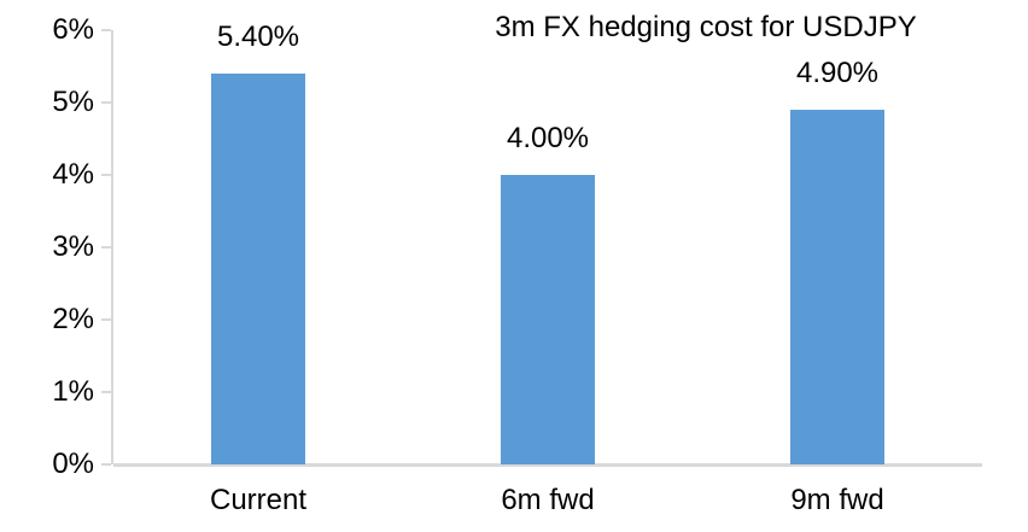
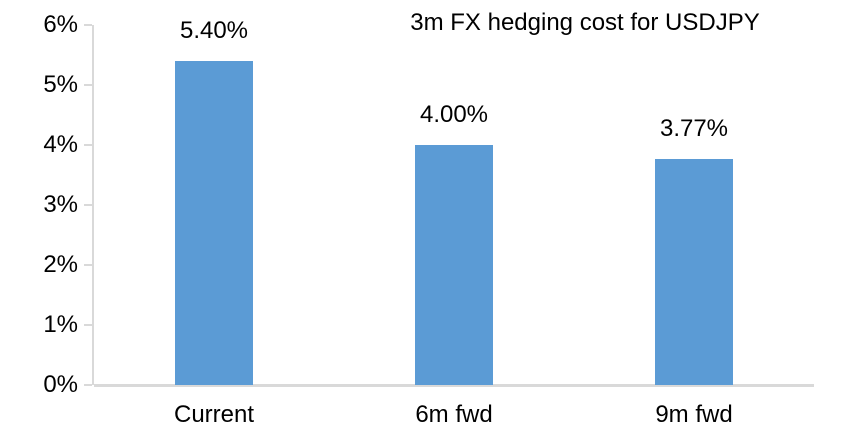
9m fwd: 4.90% -> 3.77%
